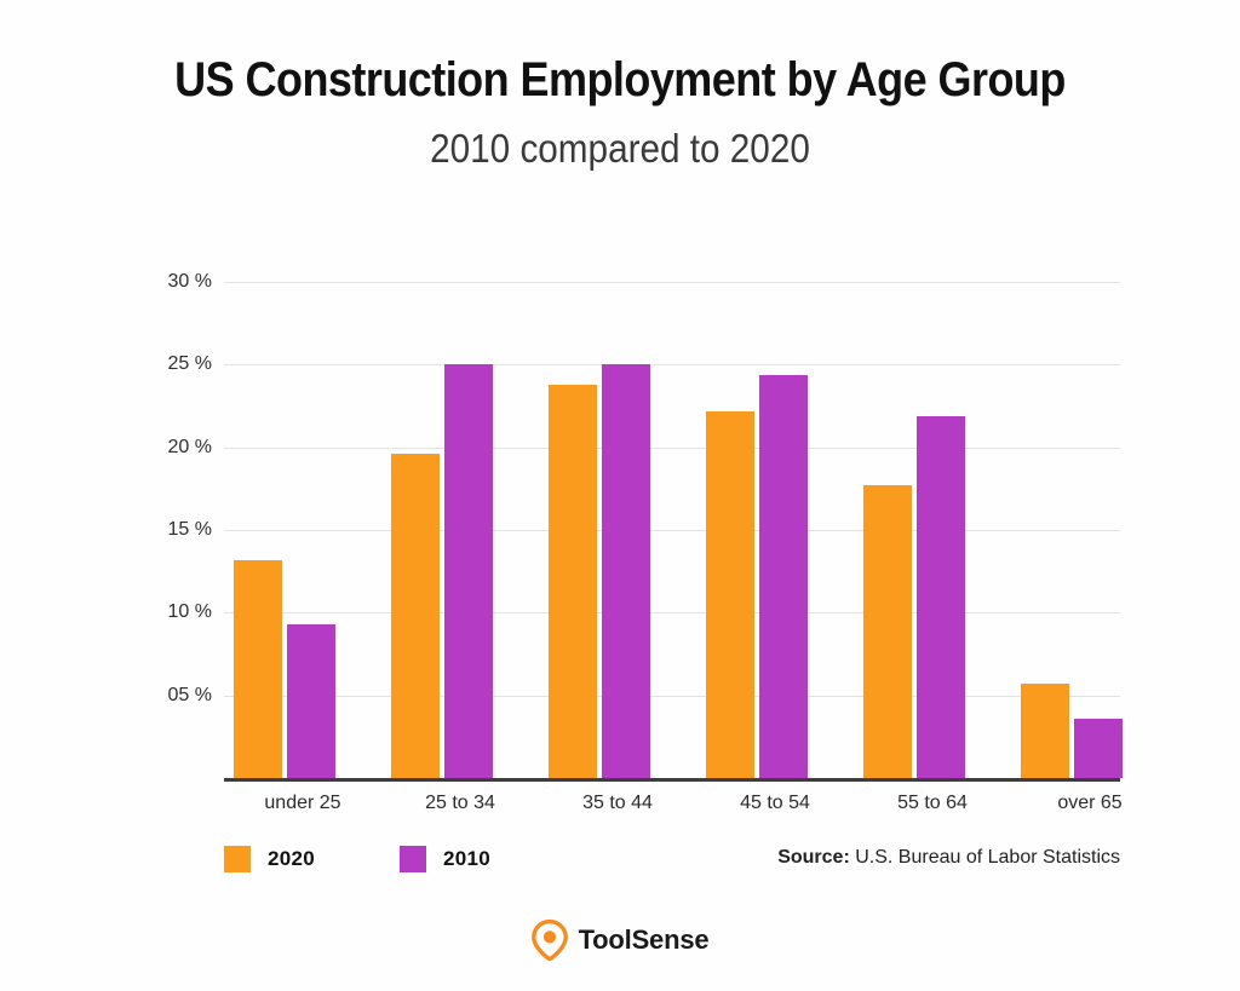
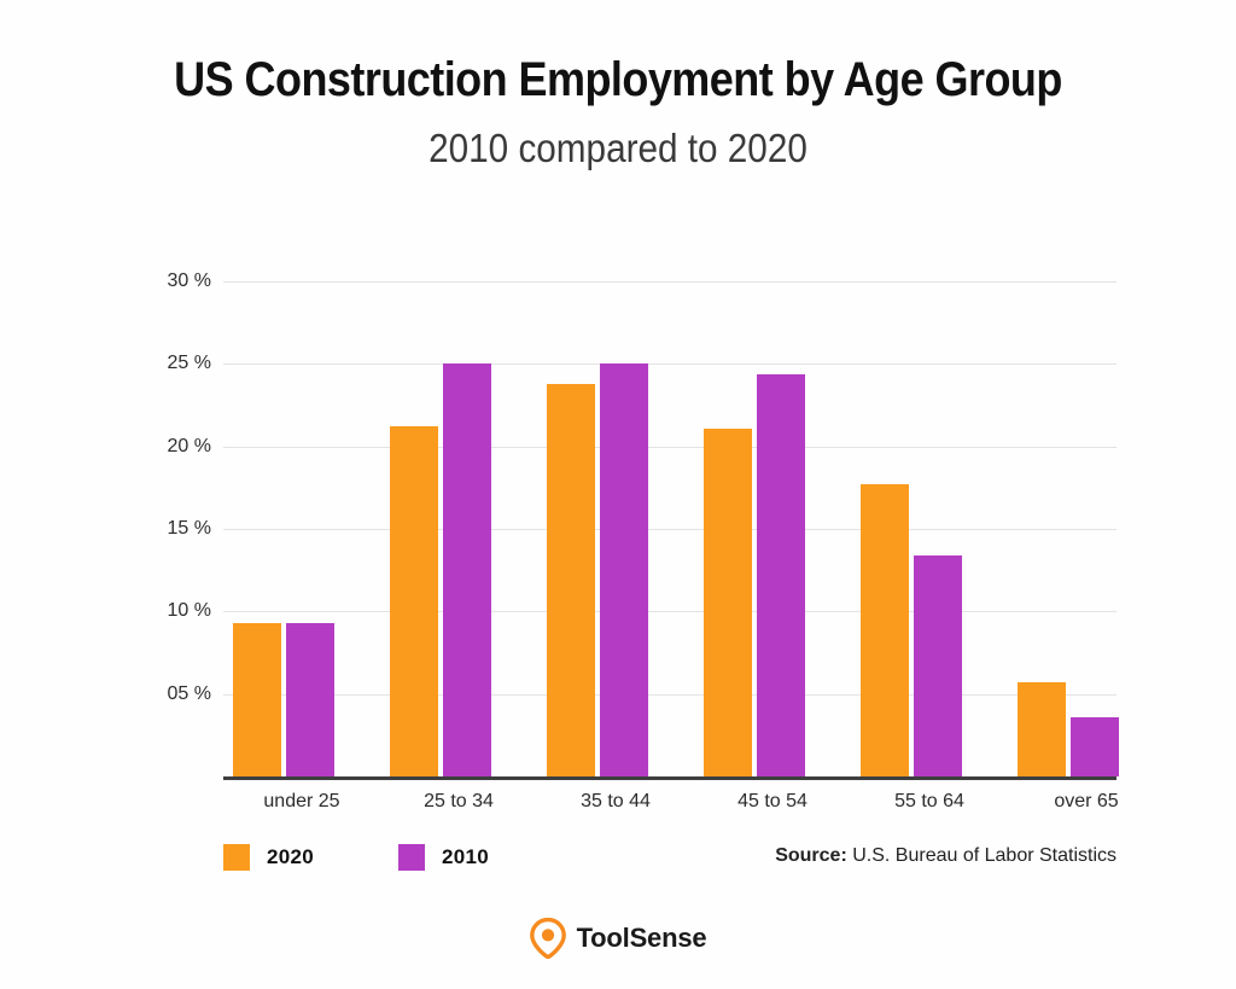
2020/under 25: 13.2% -> 9.3%
2020/25 to 34: 19.6% -> 21.2%
2020/45 to 54: 22.2% -> 21.1%
2010/55 to 64: 21.9% -> 13.4%
